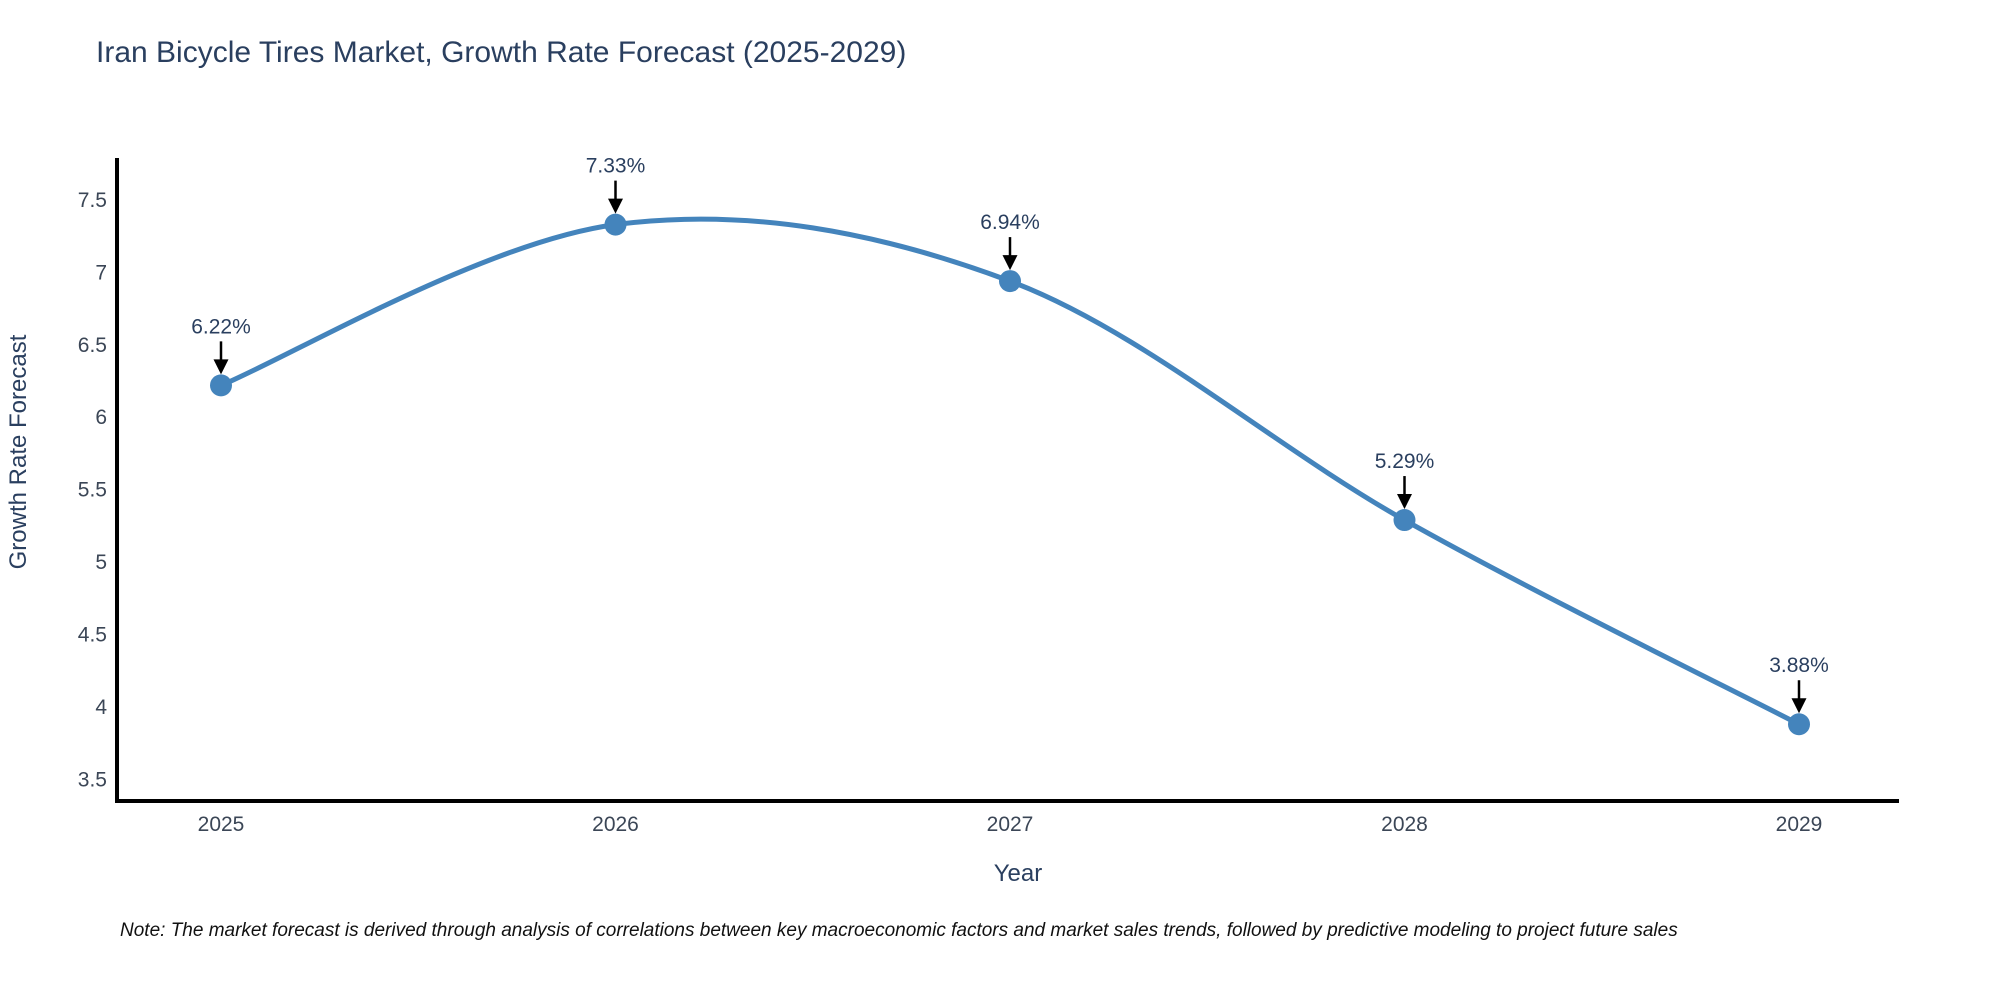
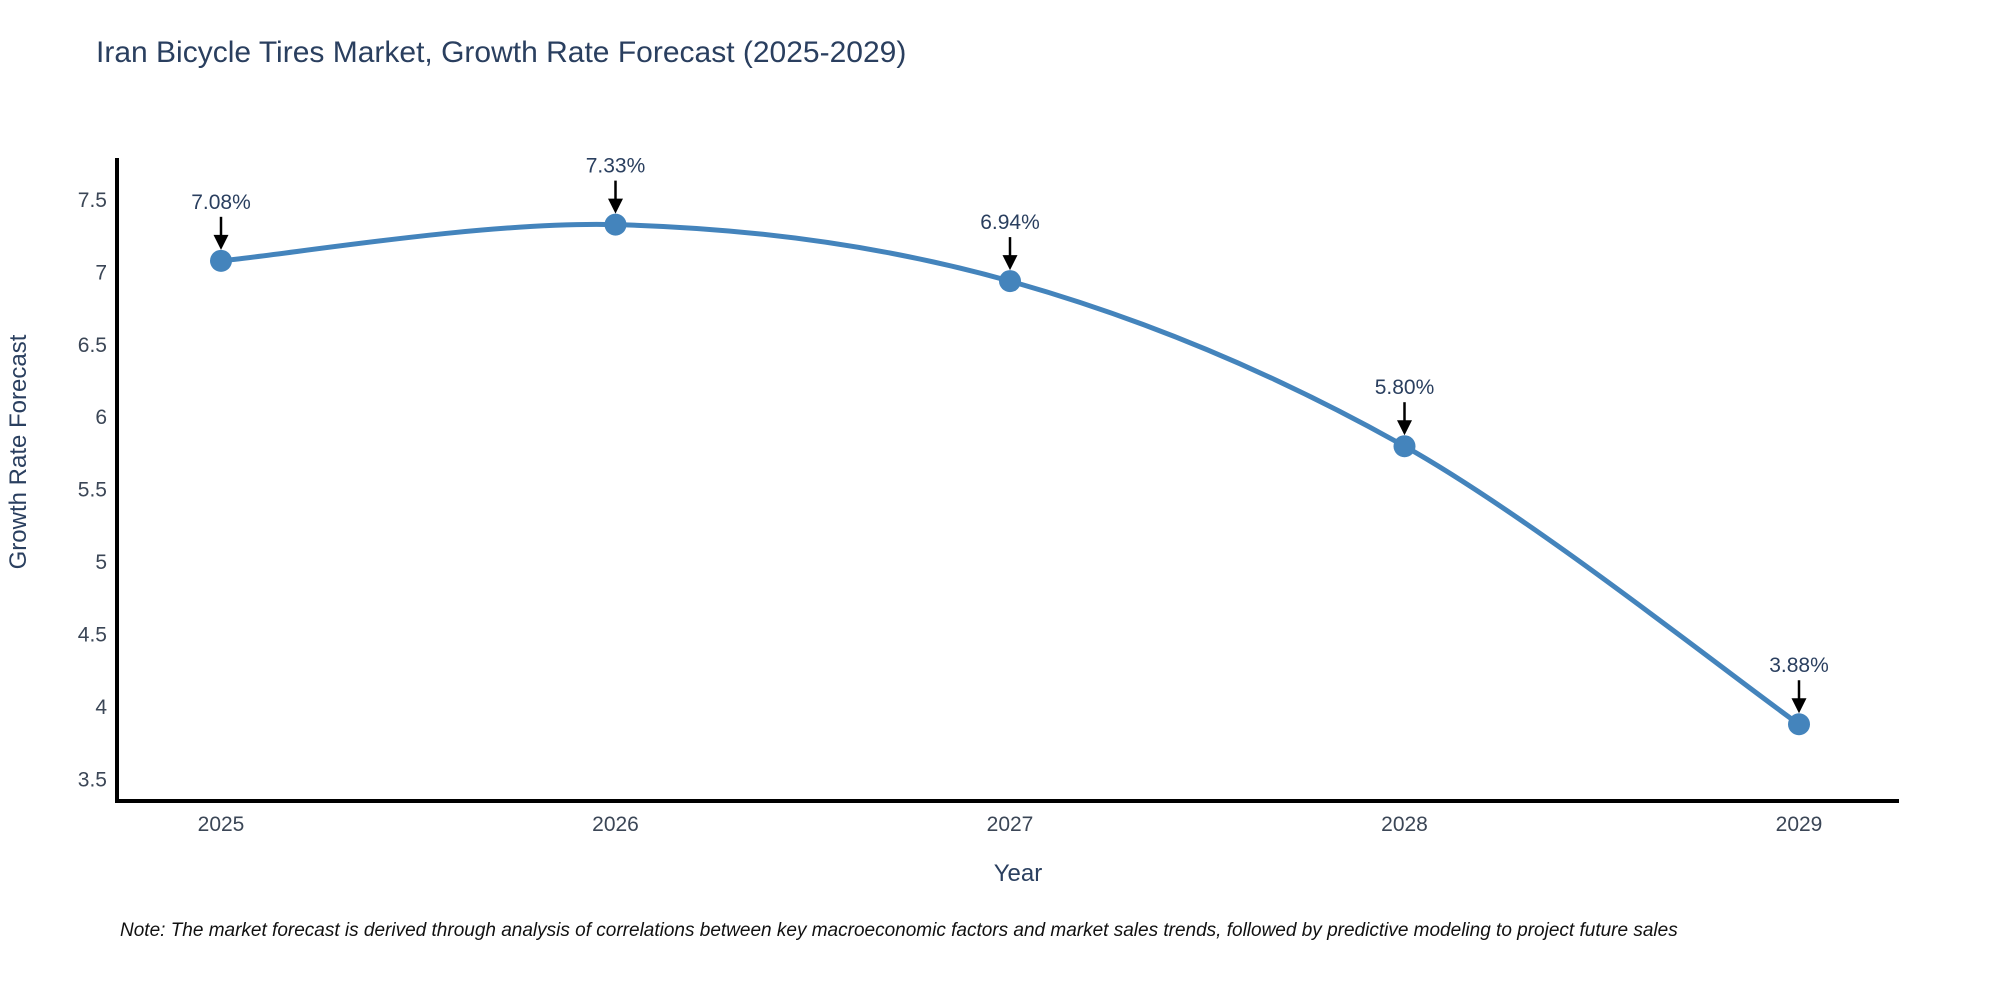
2025: 6.22% -> 7.08%
2028: 5.29% -> 5.80%
